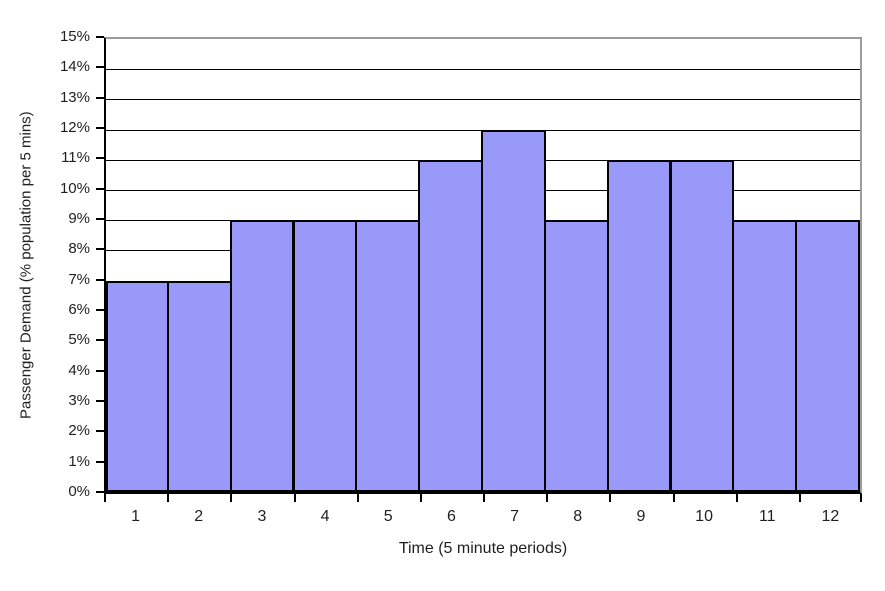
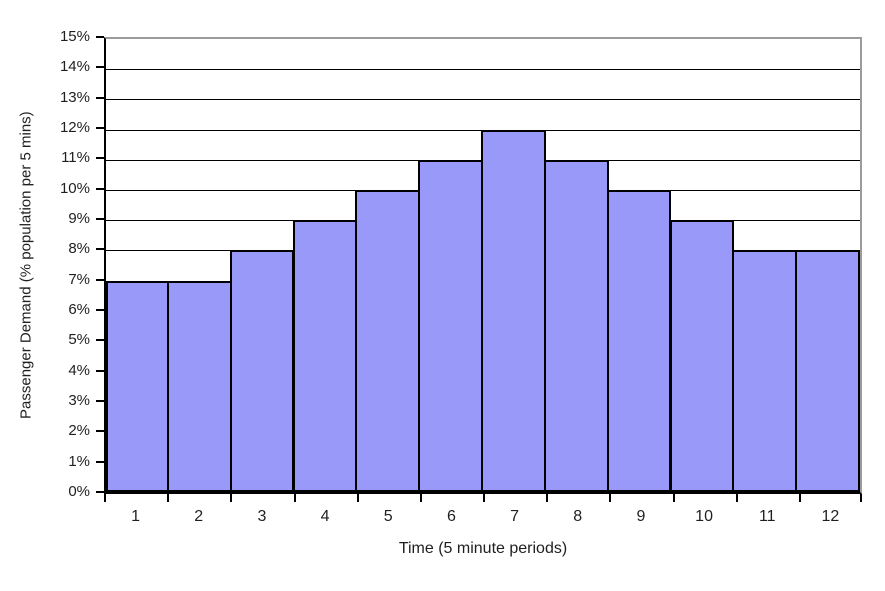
3: 9% -> 8%
5: 9% -> 10%
8: 9% -> 11%
9: 11% -> 10%
10: 11% -> 9%
11: 9% -> 8%
12: 9% -> 8%
